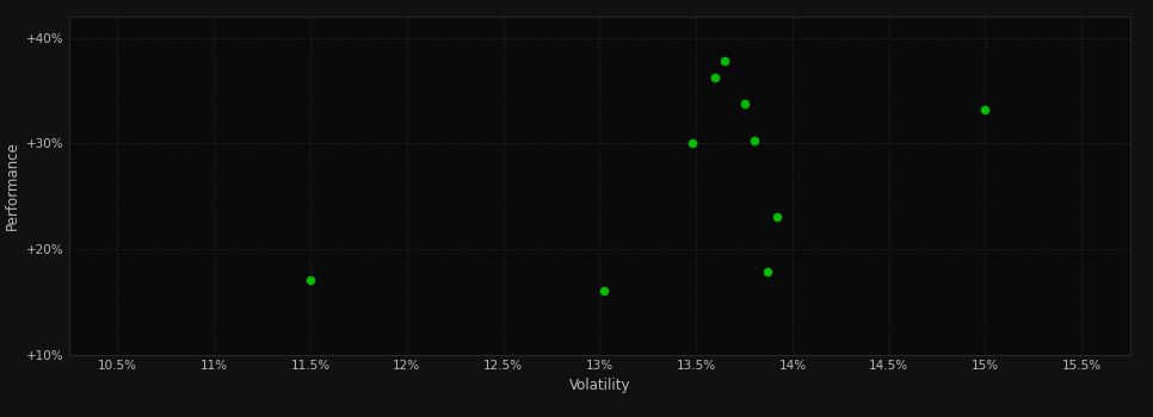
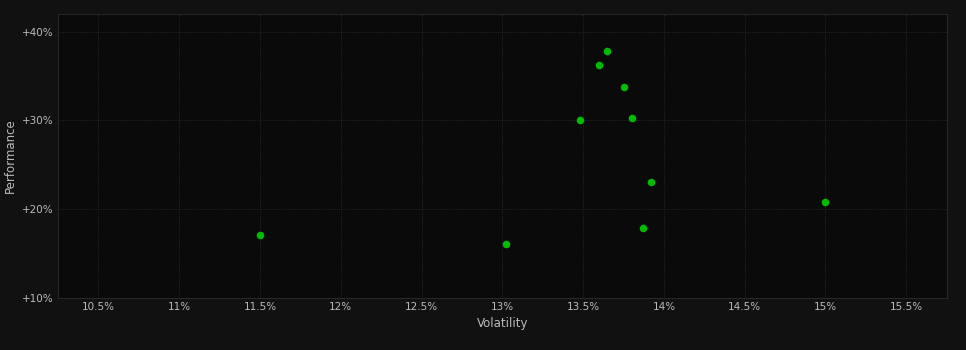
15%: 33.2% -> 20.8%
